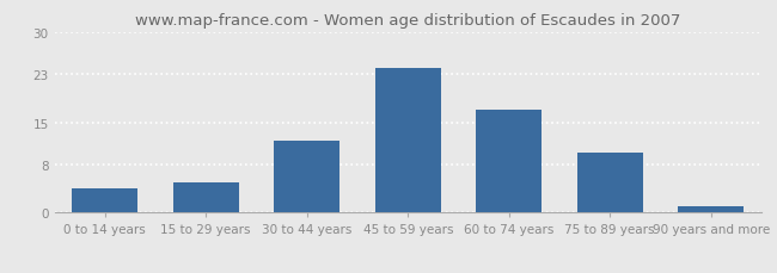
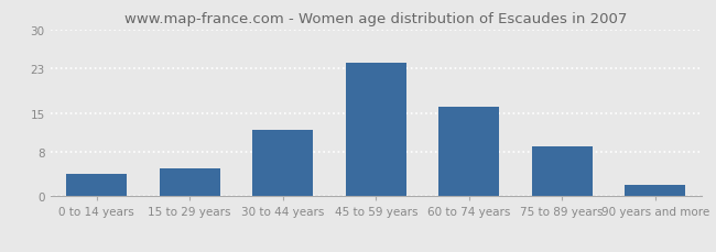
60 to 74 years: 17 -> 16
75 to 89 years: 10 -> 9
90 years and more: 1 -> 2
